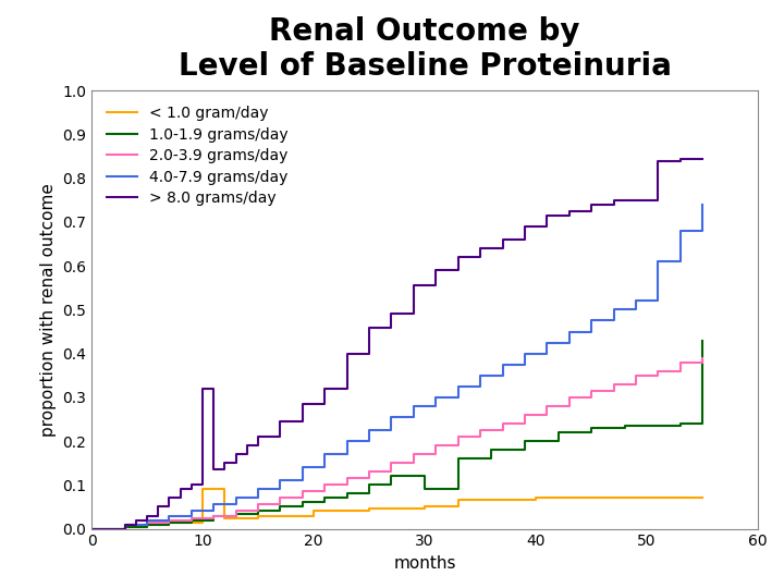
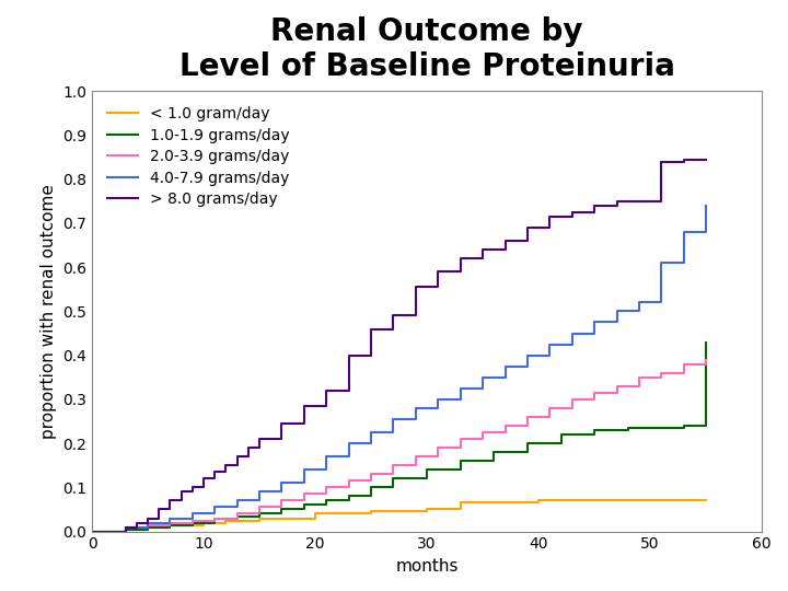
< 1.0 gram/day/10: 0.090 -> 0.020
> 8.0 grams/day/10: 0.320 -> 0.120
1.0-1.9 grams/day/30: 0.090 -> 0.140
